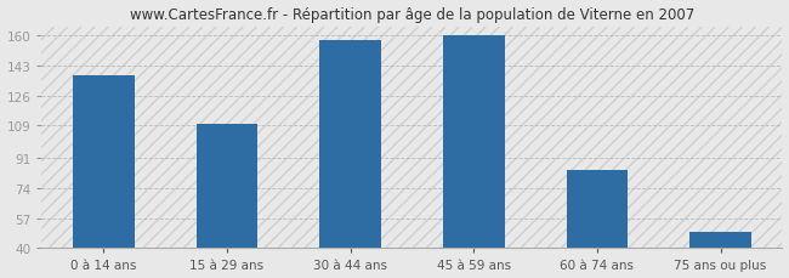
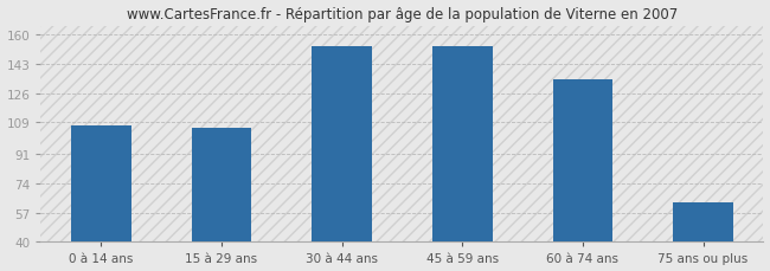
0 à 14 ans: 137 -> 107
15 à 29 ans: 110 -> 106
30 à 44 ans: 157 -> 153
45 à 59 ans: 160 -> 153
60 à 74 ans: 84 -> 134
75 ans ou plus: 49 -> 63
